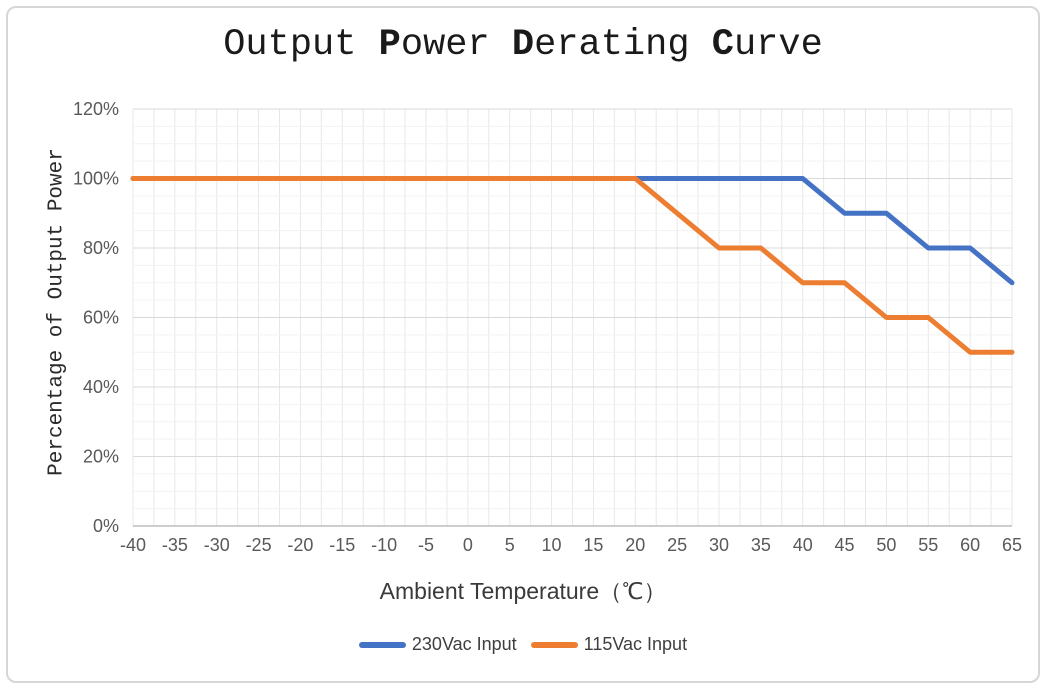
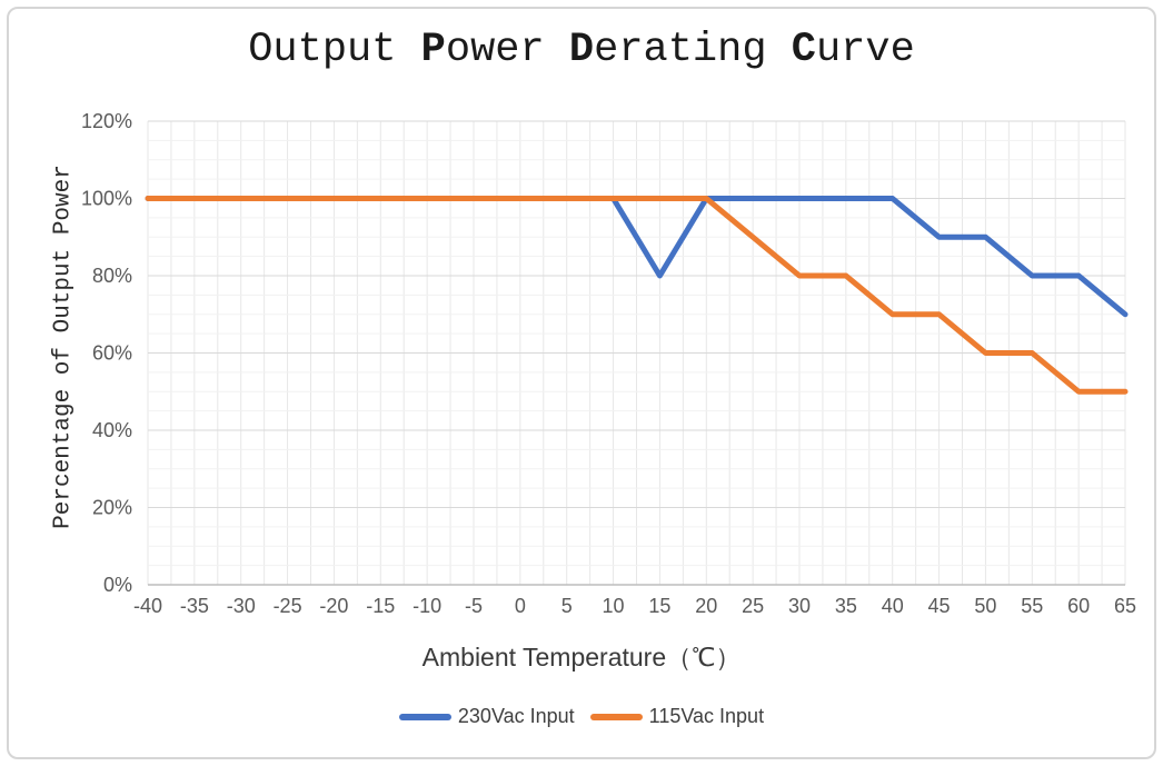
230Vac Input/15: 100% -> 80%
